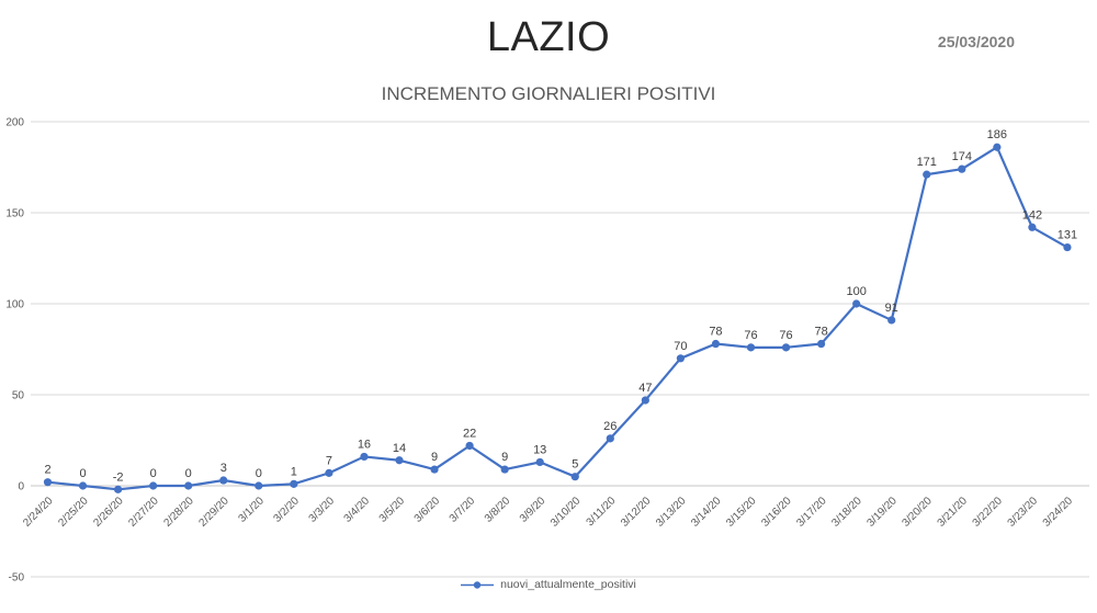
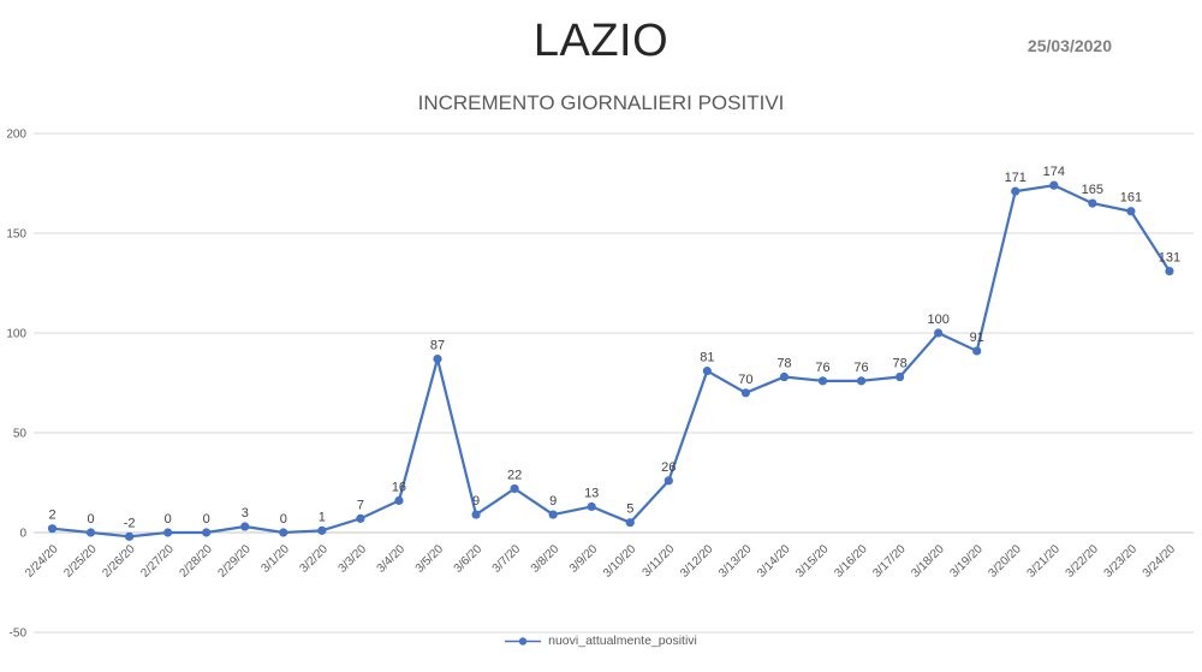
3/5/20: 14 -> 87
3/12/20: 47 -> 81
3/22/20: 186 -> 165
3/23/20: 142 -> 161
